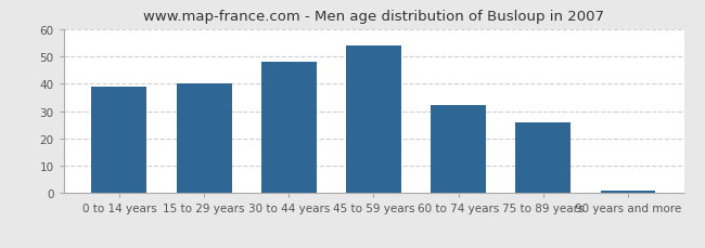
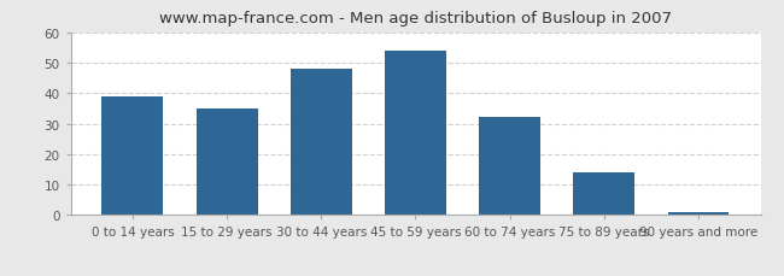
15 to 29 years: 40 -> 35
75 to 89 years: 26 -> 14
